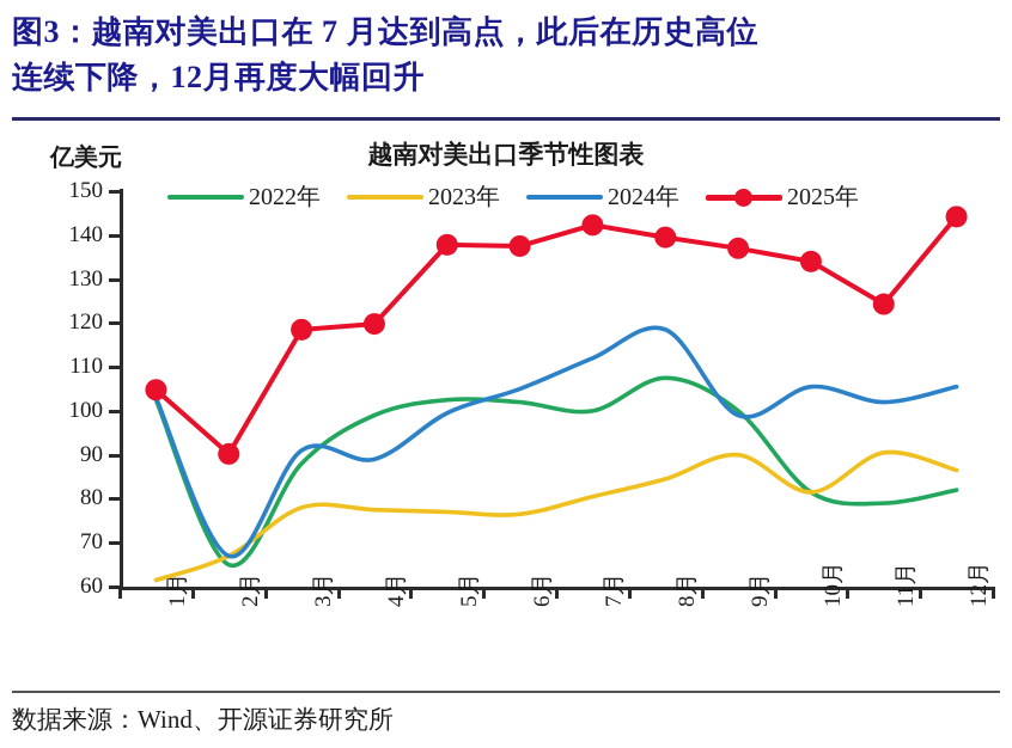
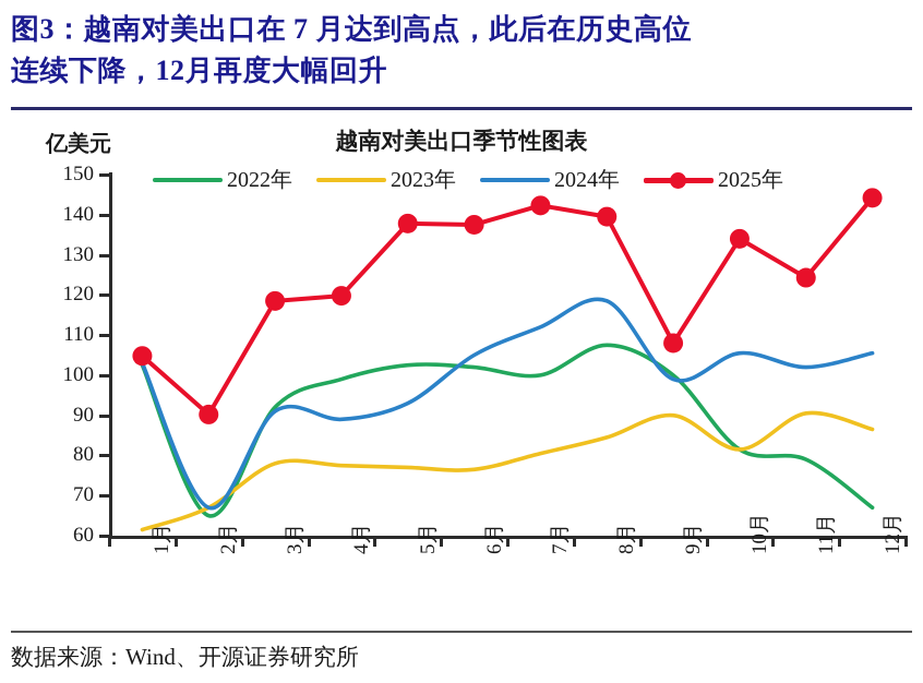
2022年/3月: 88 -> 92
2024年/5月: 100 -> 93
2025年/9月: 137 -> 108
2022年/12月: 82 -> 67
